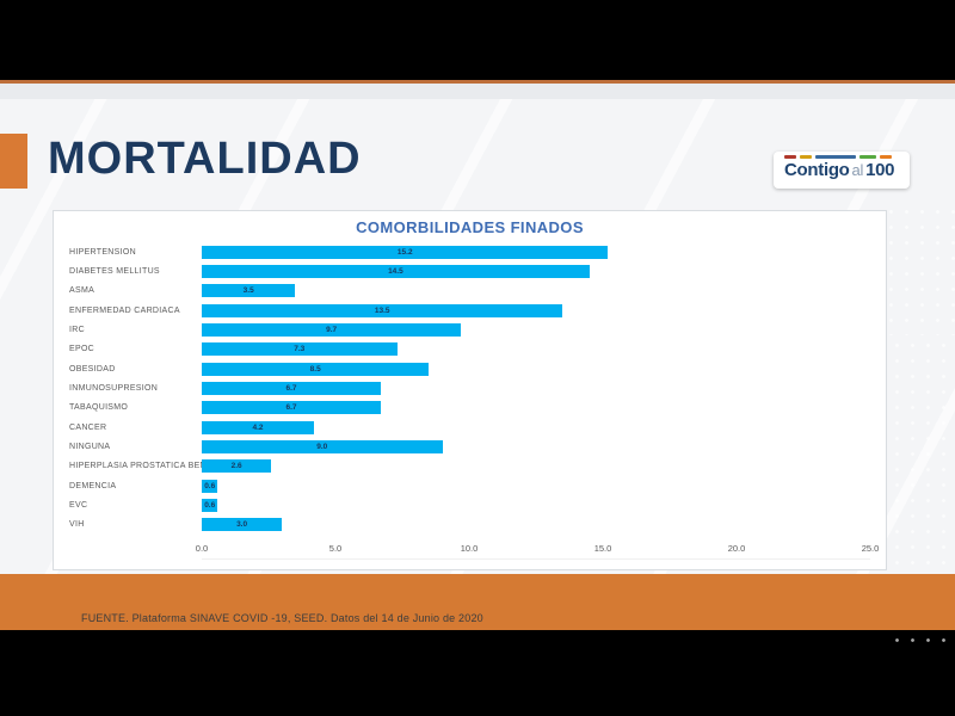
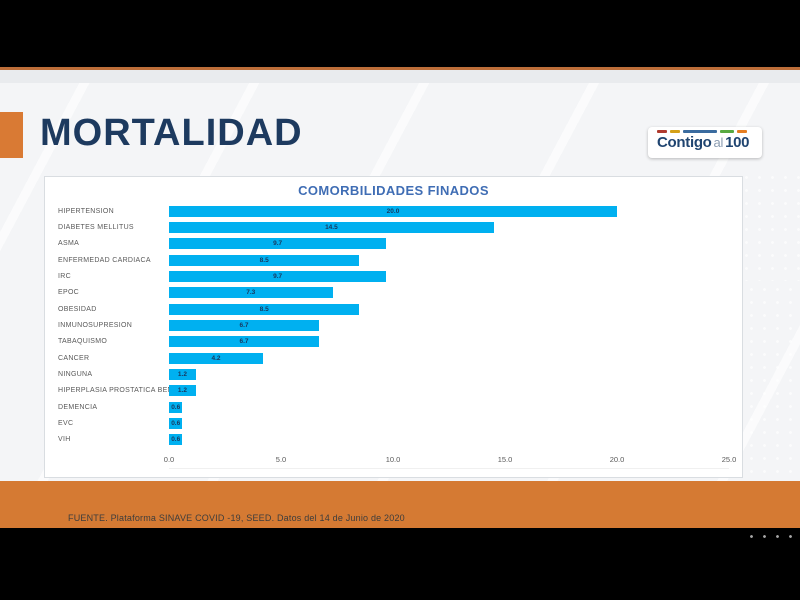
HIPERTENSION: 15.2 -> 20.0
ASMA: 3.5 -> 9.7
ENFERMEDAD CARDIACA: 13.5 -> 8.5
NINGUNA: 9.0 -> 1.2
HIPERPLASIA PROSTATICA BENIGNA: 2.6 -> 1.2
VIH: 3.0 -> 0.6
